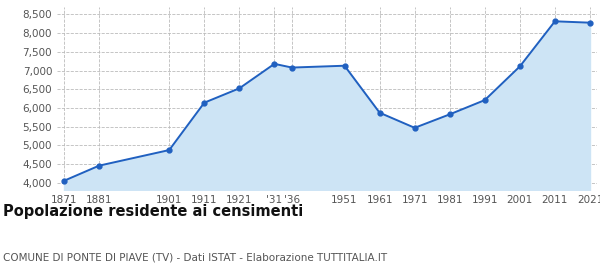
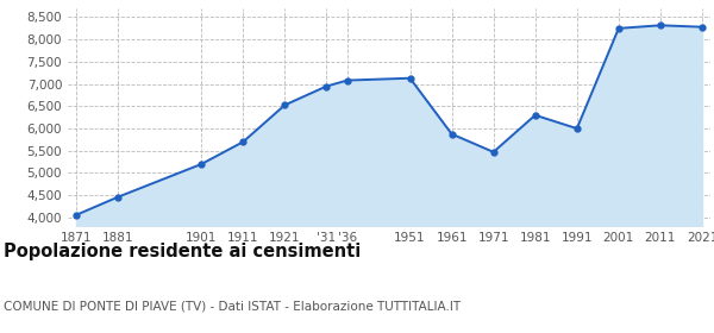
1901: 4,880 -> 5,200
1911: 6,140 -> 5,700
'31: 7,180 -> 6,950
1981: 5,830 -> 6,300
1991: 6,210 -> 6,000
2001: 7,110 -> 8,250
